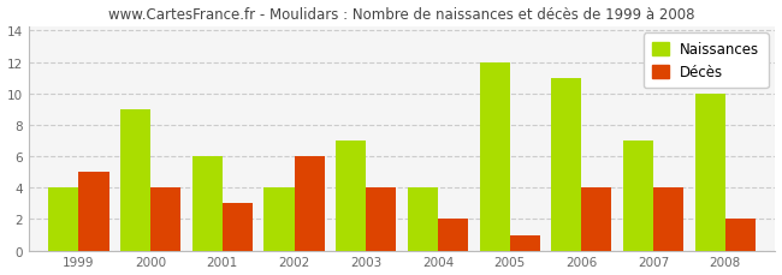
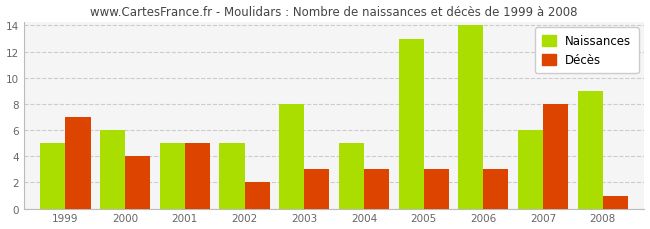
Naissances/1999: 4 -> 5
Décès/1999: 5 -> 7
Naissances/2000: 9 -> 6
Naissances/2001: 6 -> 5
Décès/2001: 3 -> 5
Naissances/2002: 4 -> 5
Décès/2002: 6 -> 2
Naissances/2003: 7 -> 8
Décès/2003: 4 -> 3
Naissances/2004: 4 -> 5
Décès/2004: 2 -> 3
Naissances/2005: 12 -> 13
Décès/2005: 1 -> 3
Naissances/2006: 11 -> 14
Décès/2006: 4 -> 3
Naissances/2007: 7 -> 6
Décès/2007: 4 -> 8
Naissances/2008: 10 -> 9
Décès/2008: 2 -> 1
